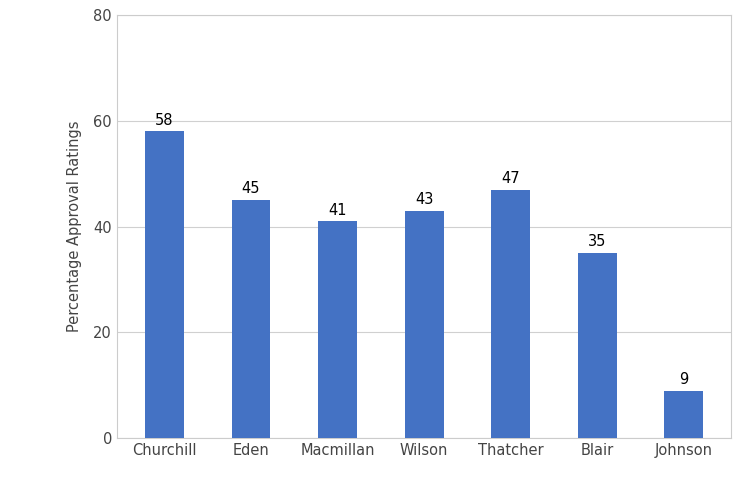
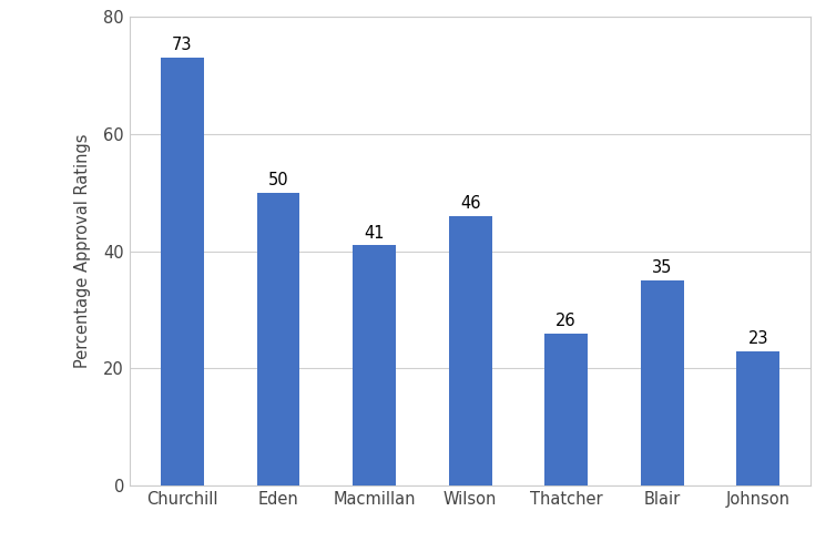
Churchill: 58 -> 73
Eden: 45 -> 50
Wilson: 43 -> 46
Thatcher: 47 -> 26
Johnson: 9 -> 23
